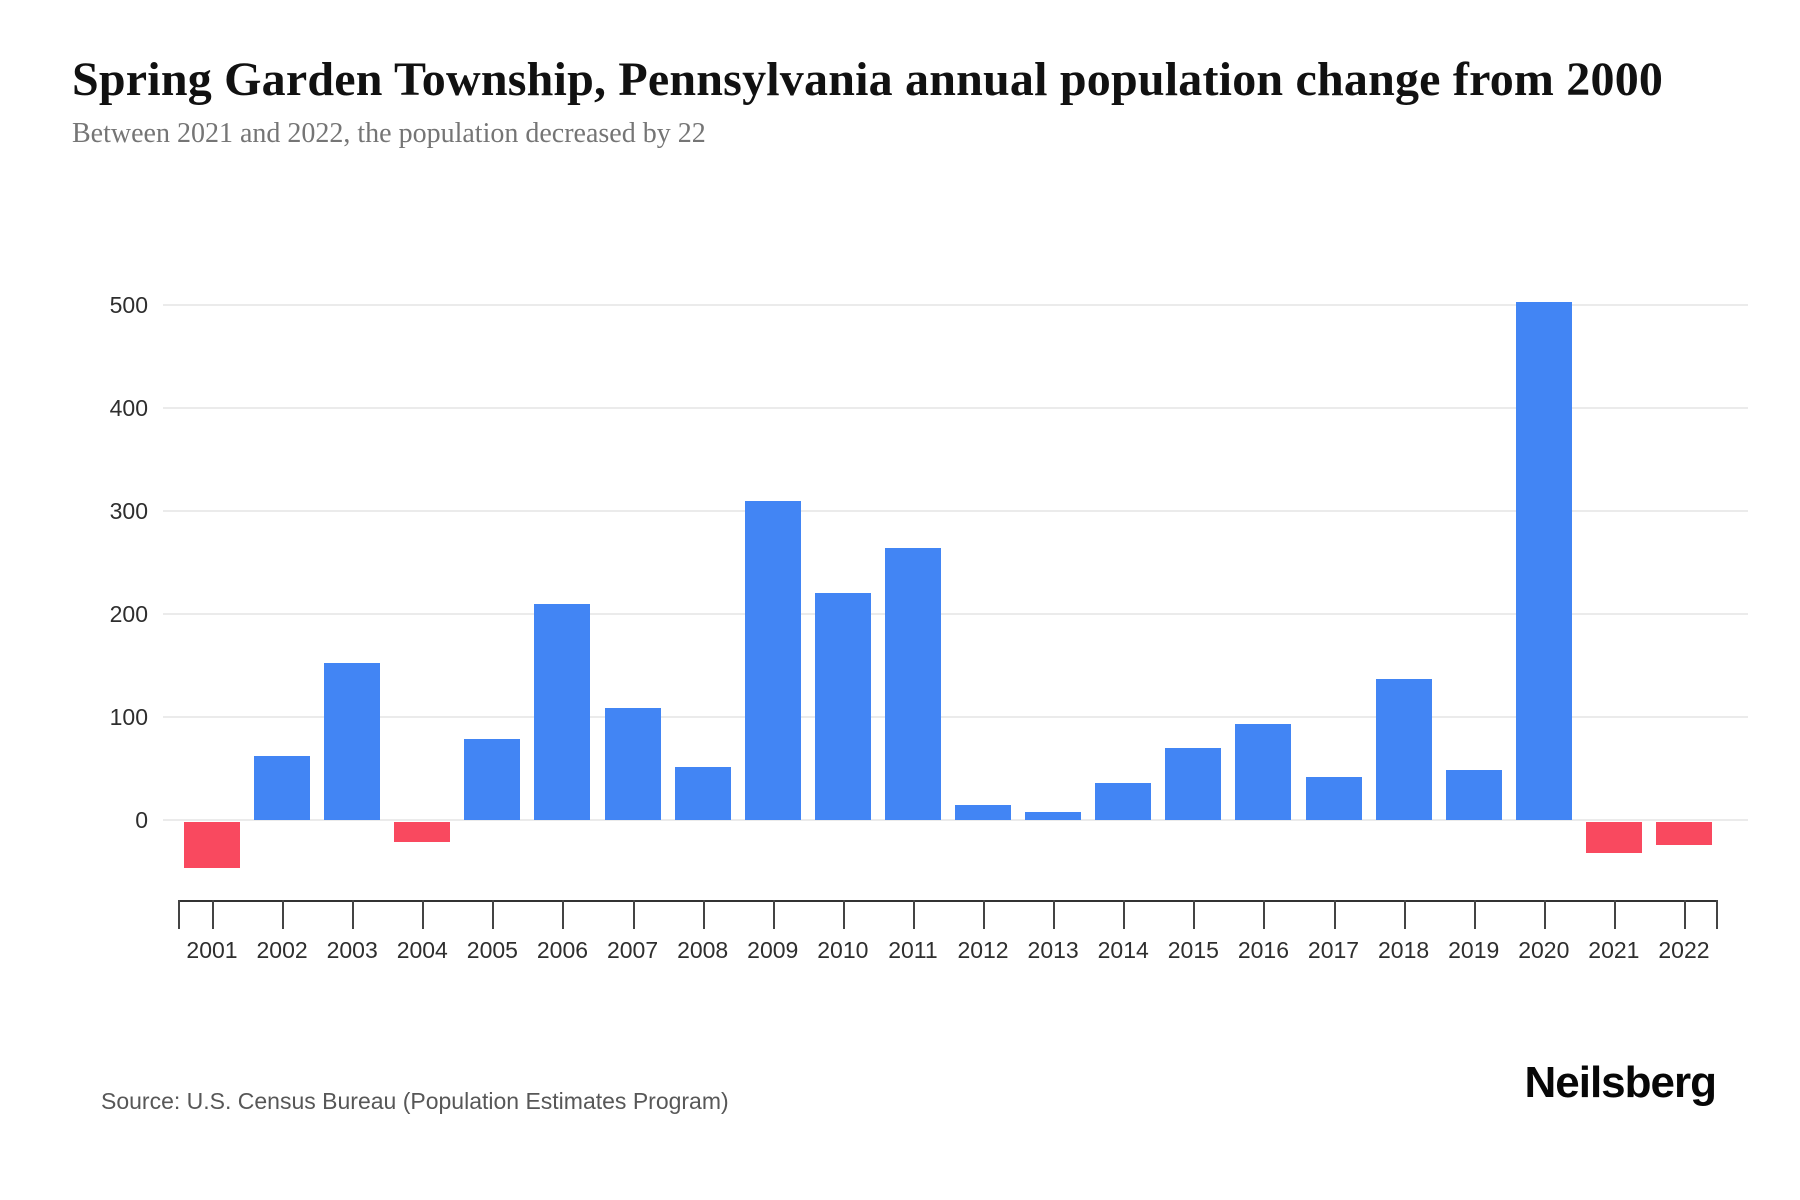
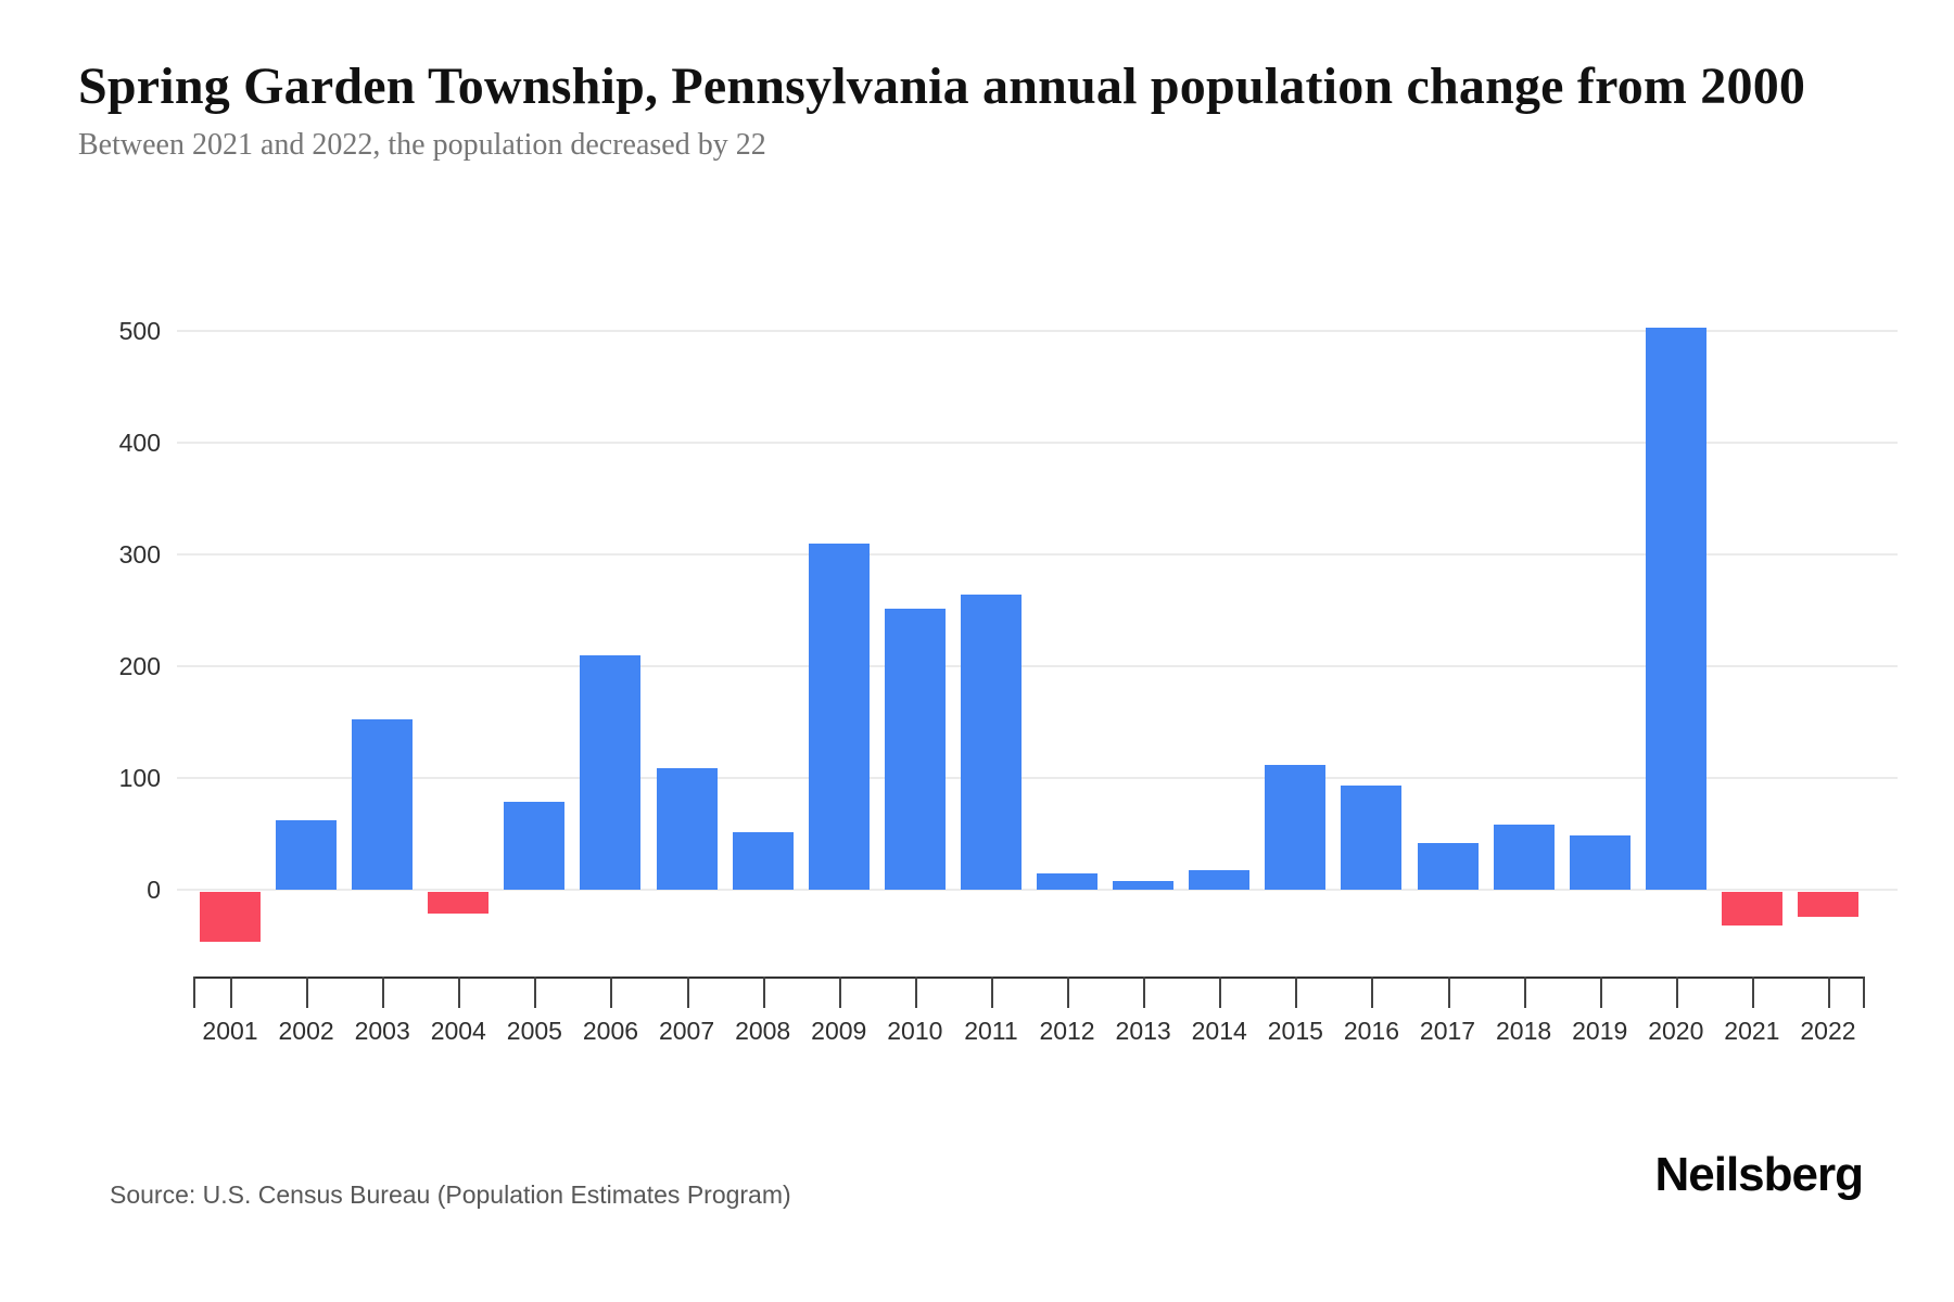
2010: 220 -> 251
2014: 36 -> 17
2015: 70 -> 112
2018: 137 -> 58
